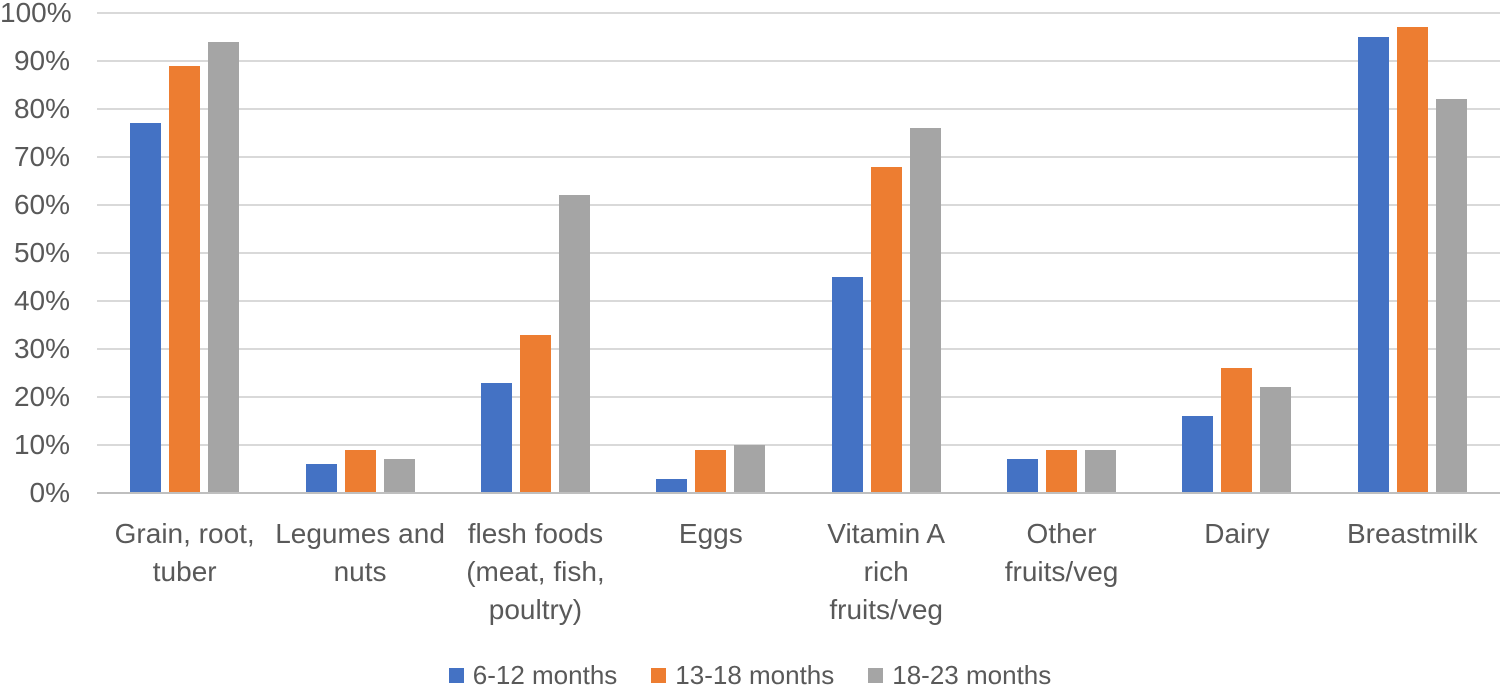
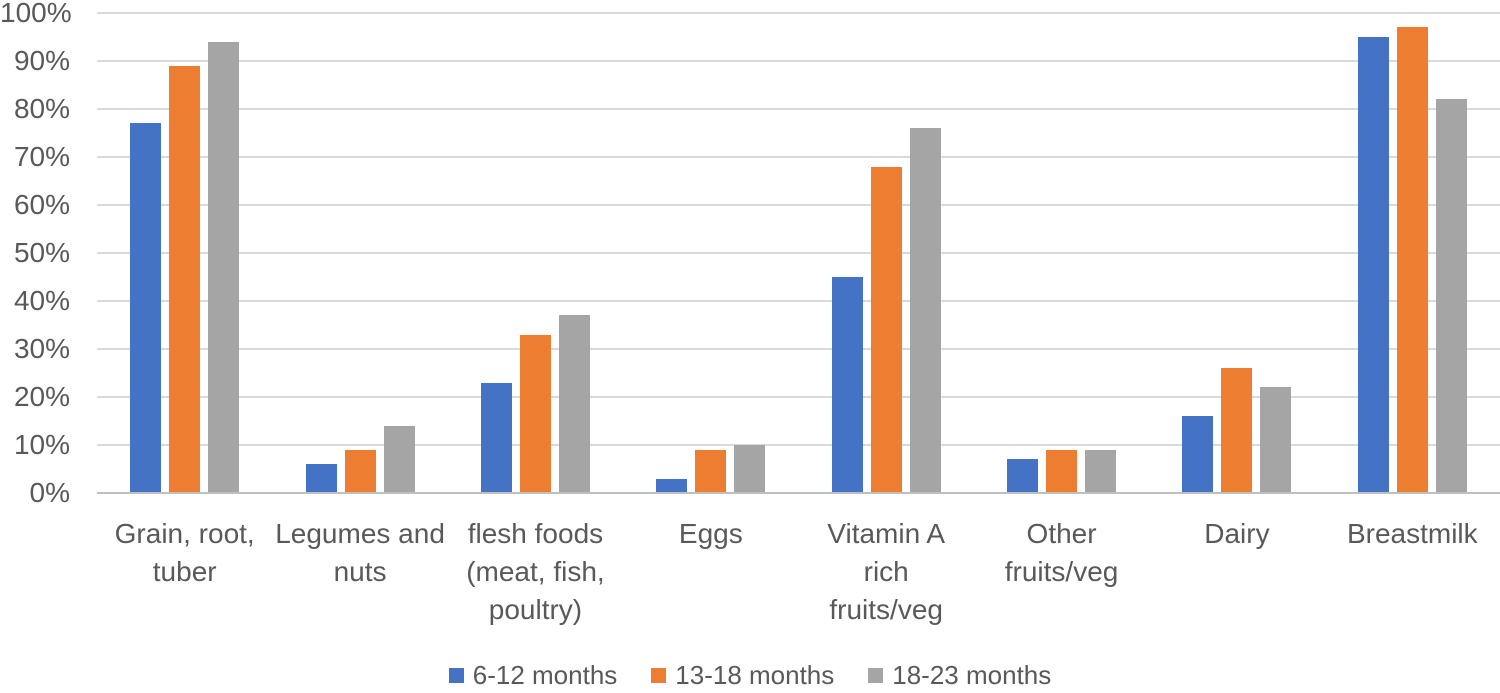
18-23 months/Legumes and nuts: 7% -> 14%
18-23 months/flesh foods (meat, fish, poultry): 62% -> 37%
